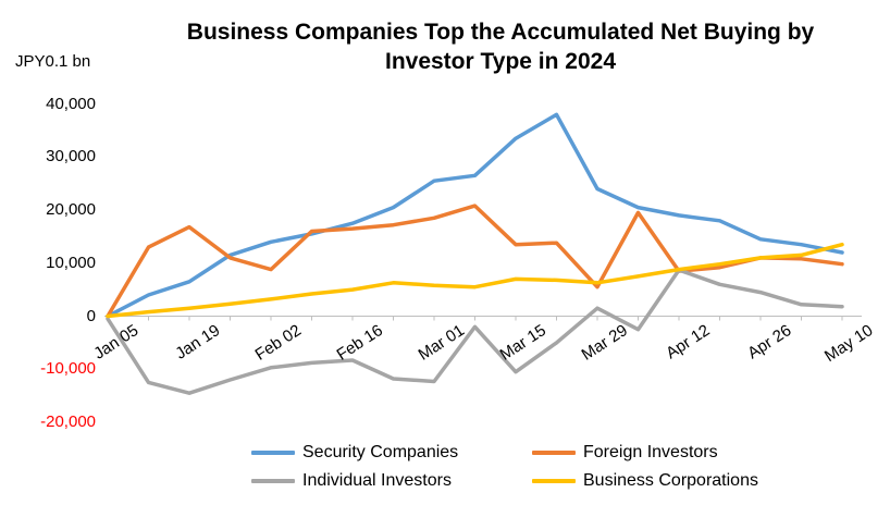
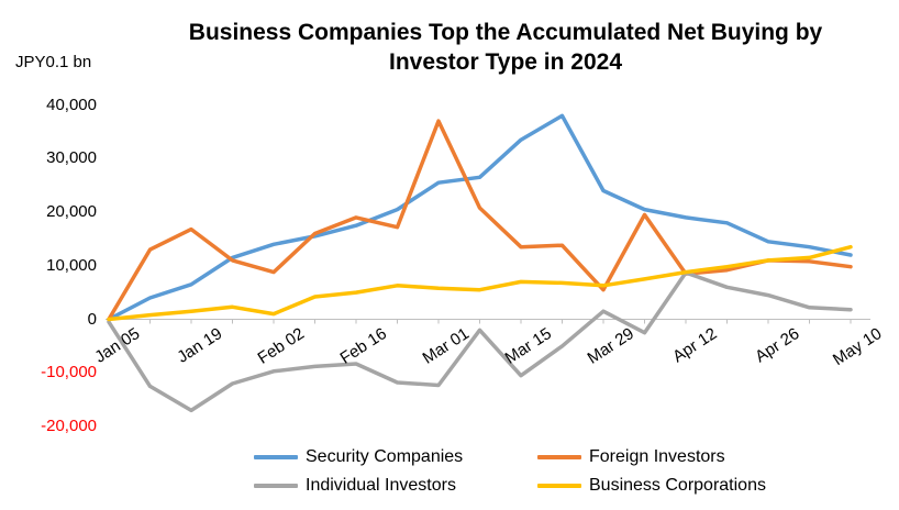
Individual Investors/Jan 19: -14000 -> -17000
Business Corporations/Feb 02: 3000 -> 1000
Foreign Investors/Feb 16: 16000 -> 19000
Foreign Investors/Mar 01: 18000 -> 37000
